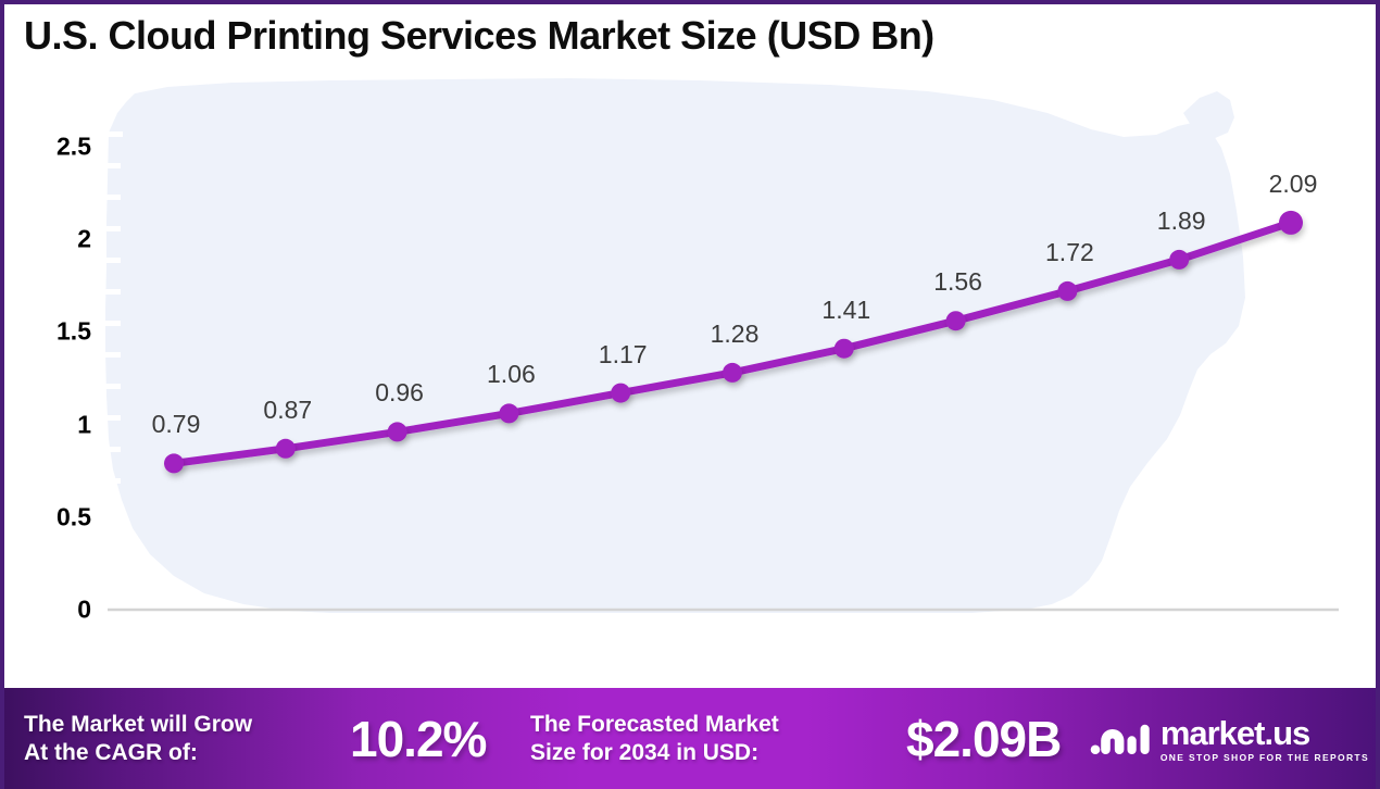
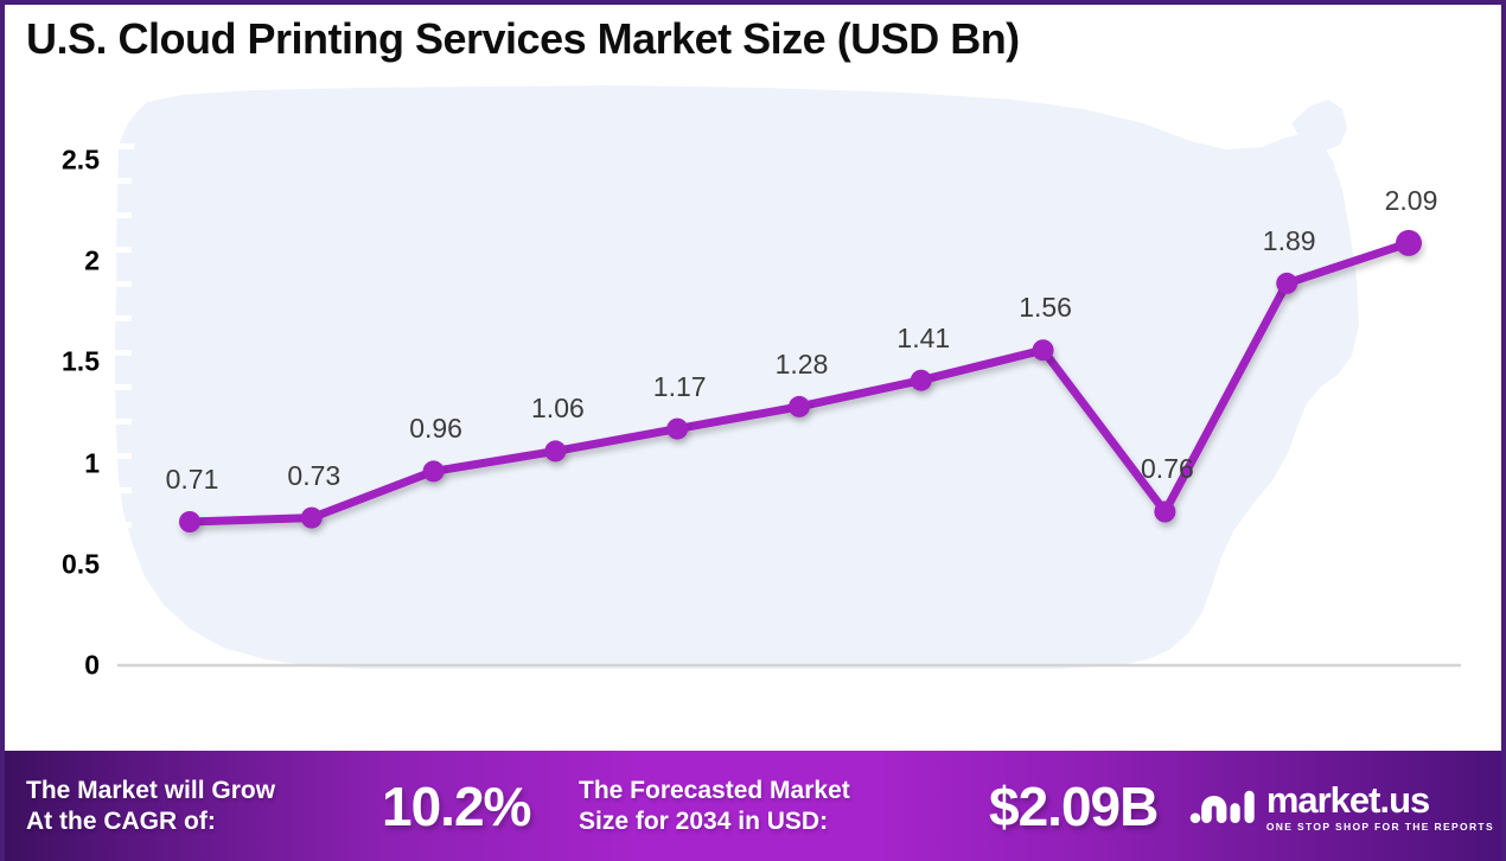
2024: 0.79 -> 0.71
2025: 0.87 -> 0.73
2032: 1.72 -> 0.76
